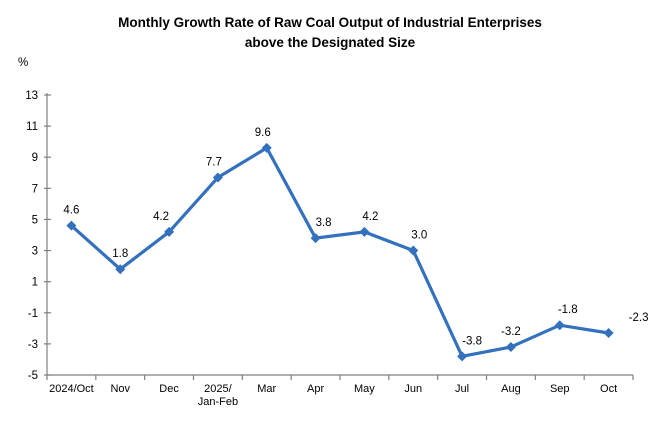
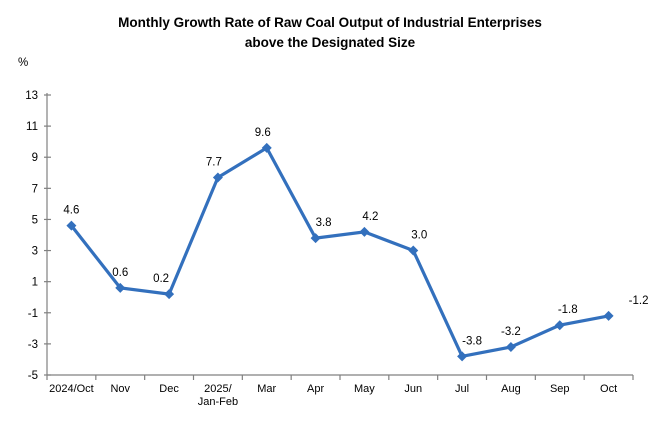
Nov: 1.8 -> 0.6
Dec: 4.2 -> 0.2
Oct: -2.3 -> -1.2
